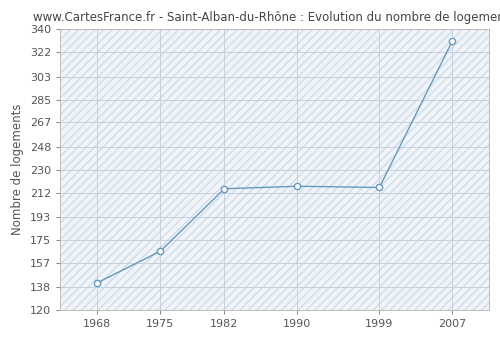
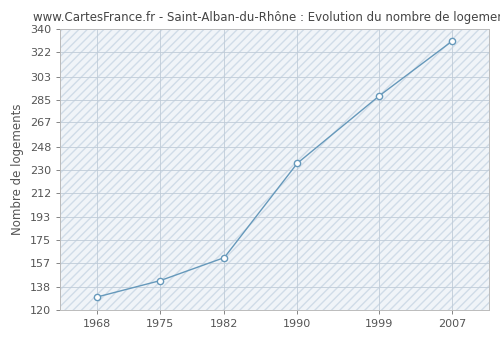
1968: 141 -> 130
1975: 166 -> 143
1982: 215 -> 161
1990: 217 -> 235
1999: 216 -> 288
